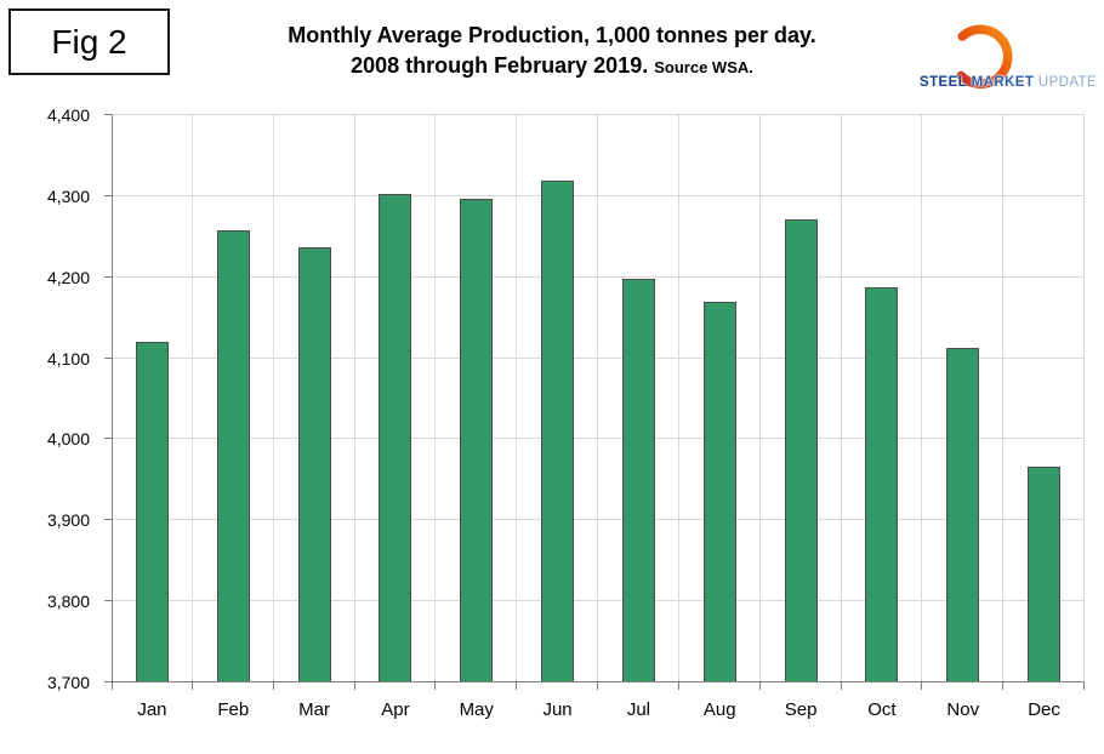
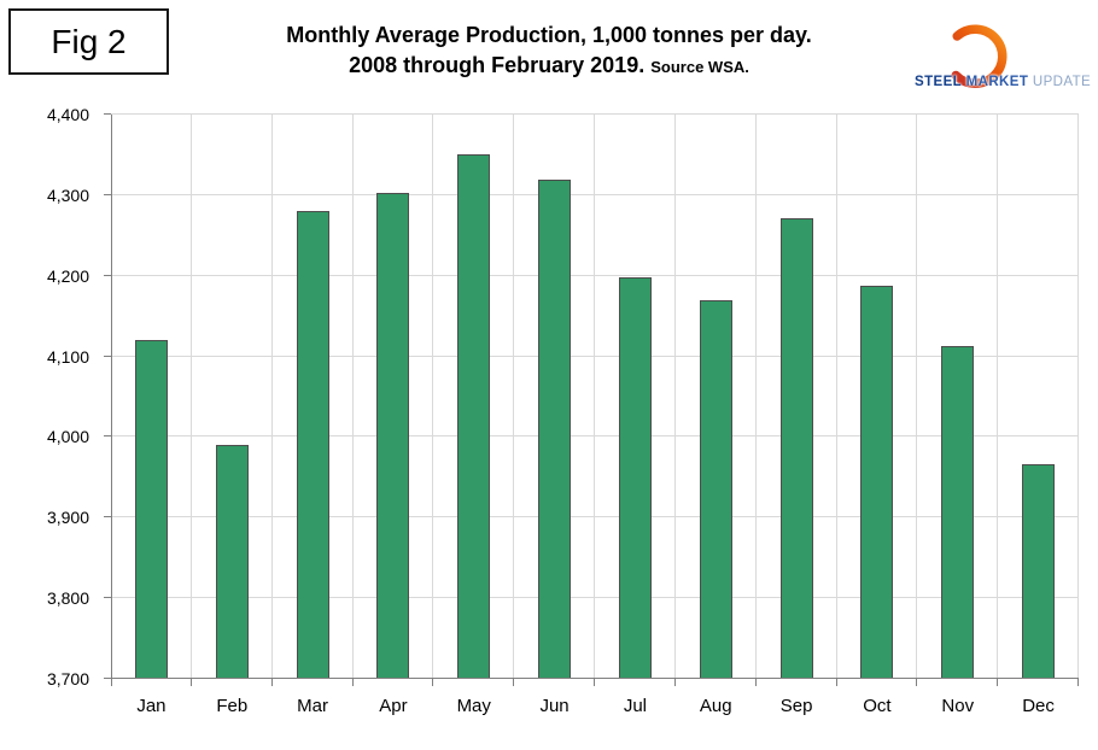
Feb: 4260 -> 3990
Mar: 4240 -> 4280
May: 4300 -> 4350
